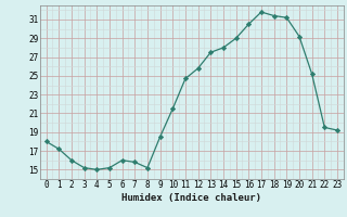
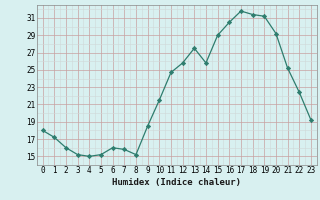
14: 28.0 -> 25.8
22: 19.5 -> 22.4
